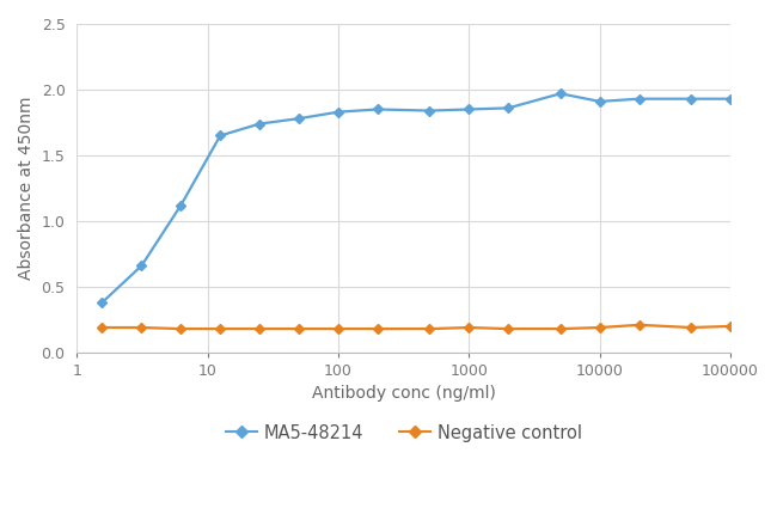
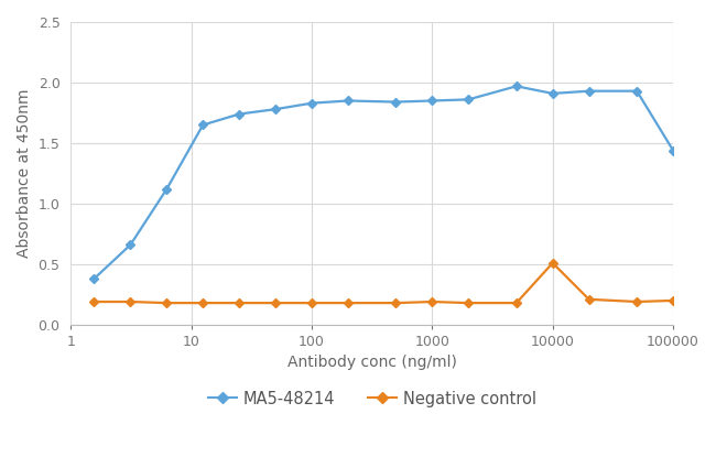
Negative control/10000: 0.19 -> 0.51
MA5-48214/100000: 1.93 -> 1.44
